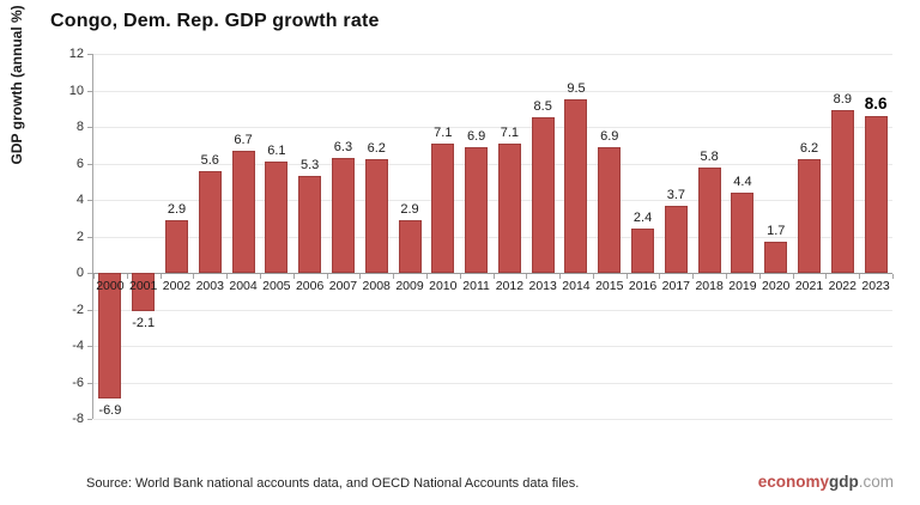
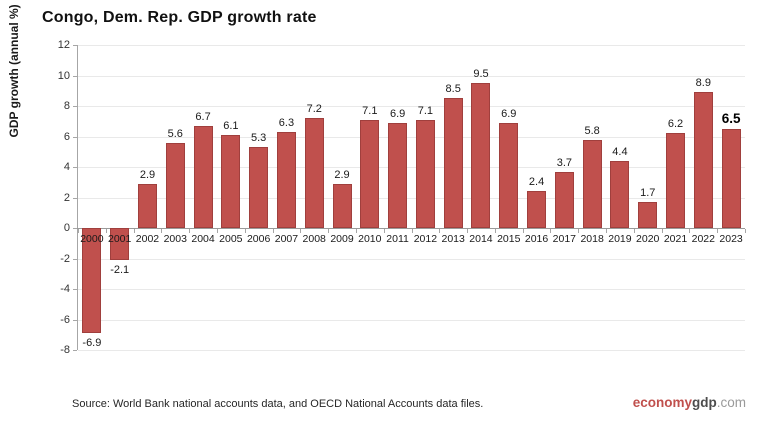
2008: 6.2 -> 7.2
2023: 8.6 -> 6.5
